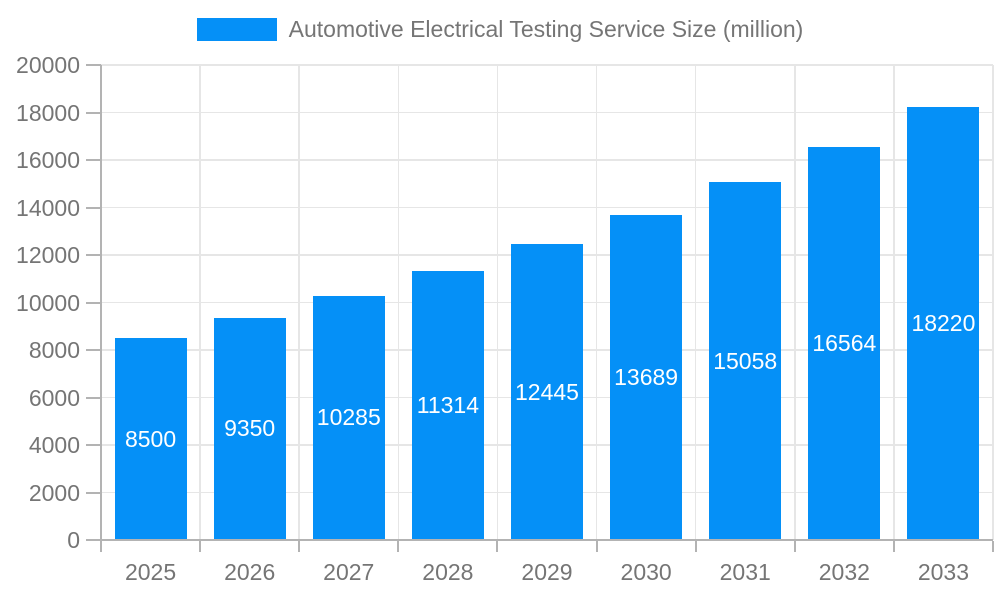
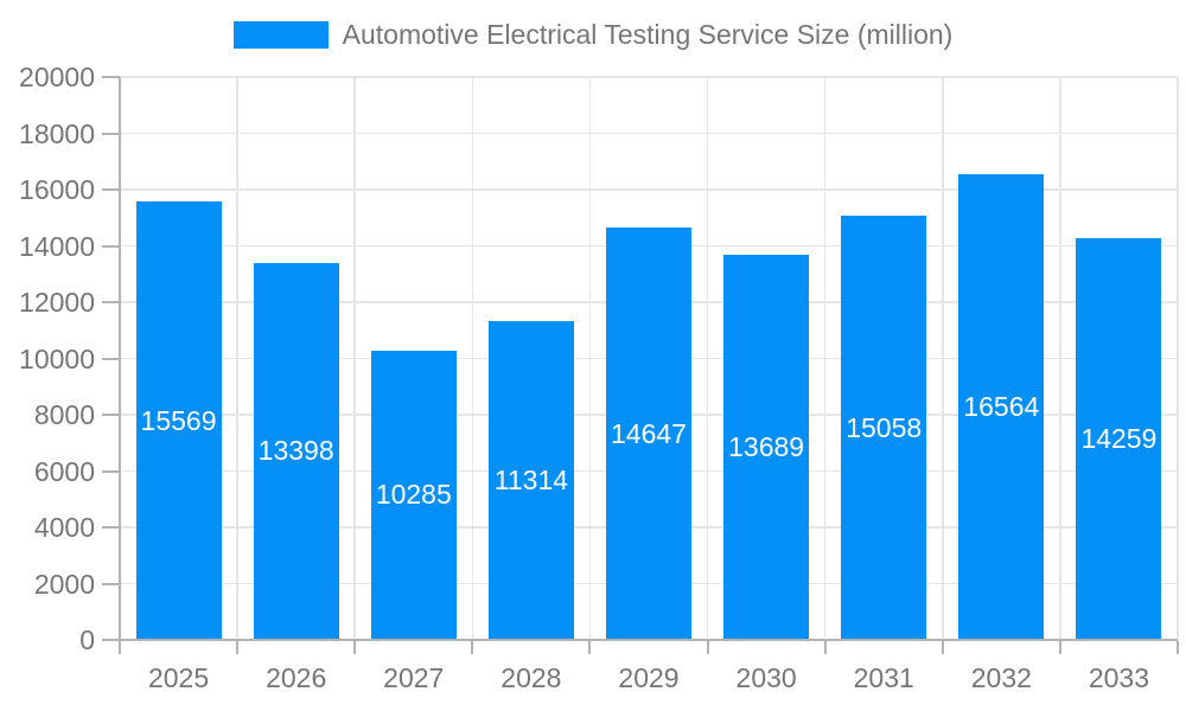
2025: 8500 -> 15569
2026: 9350 -> 13398
2029: 12445 -> 14647
2033: 18220 -> 14259
